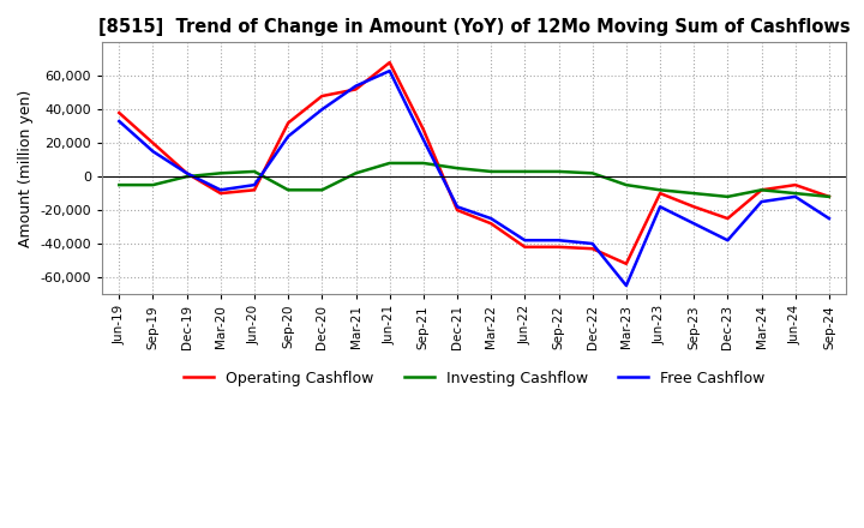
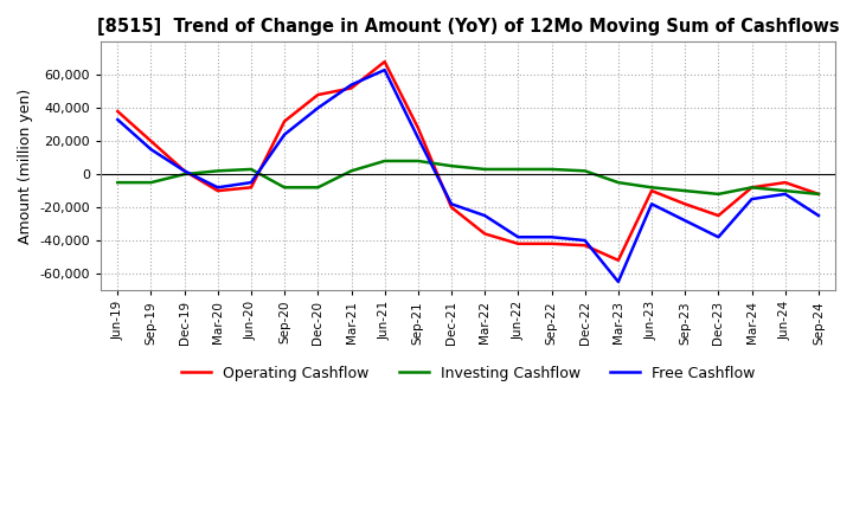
Operating Cashflow/Mar-22: -28,000 -> -36,000
